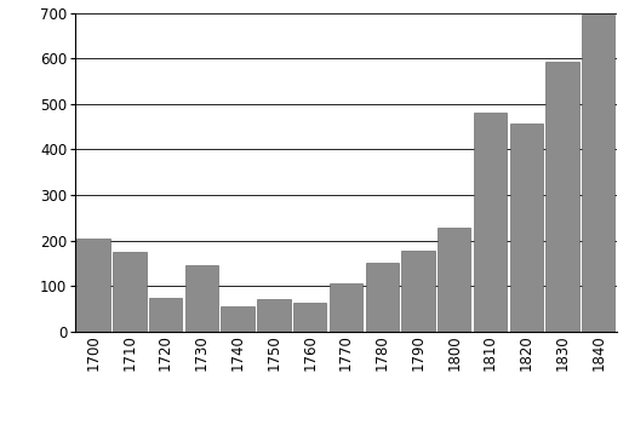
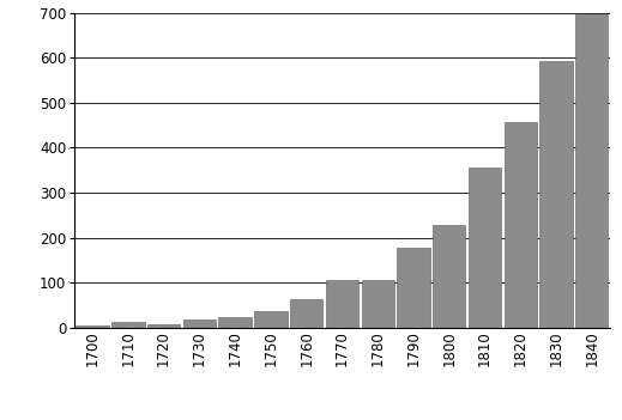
1700: 205 -> 5
1710: 175 -> 12
1720: 75 -> 8
1730: 145 -> 17
1740: 55 -> 23
1750: 70 -> 37
1780: 150 -> 107
1810: 480 -> 355
